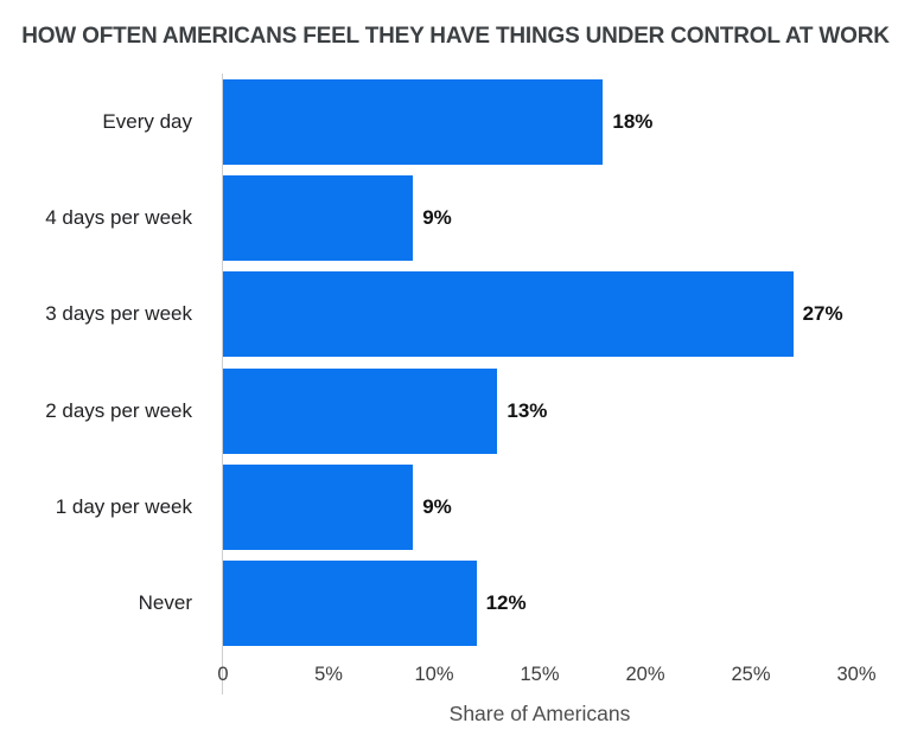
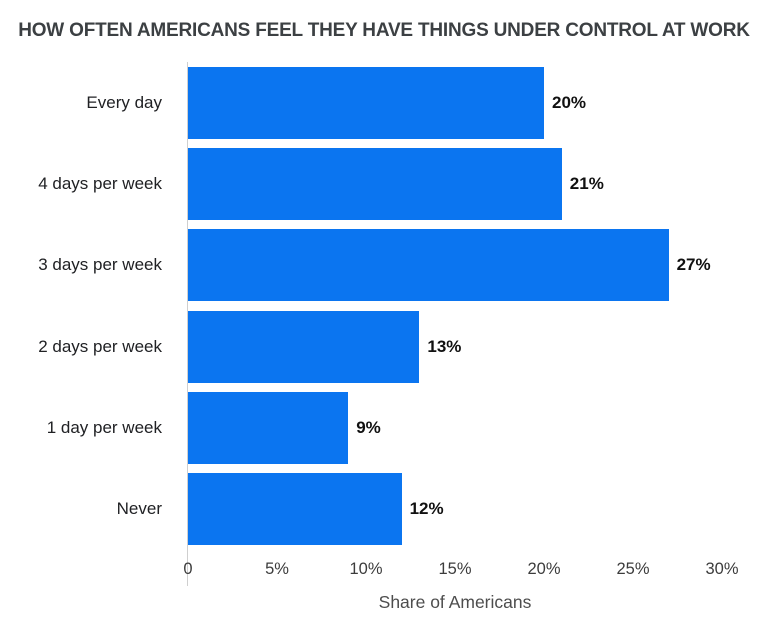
Every day: 18% -> 20%
4 days per week: 9% -> 21%
